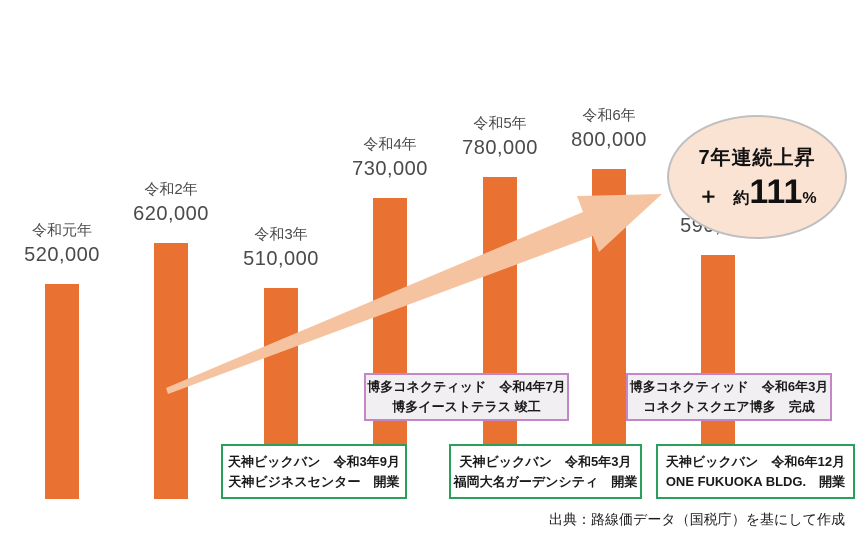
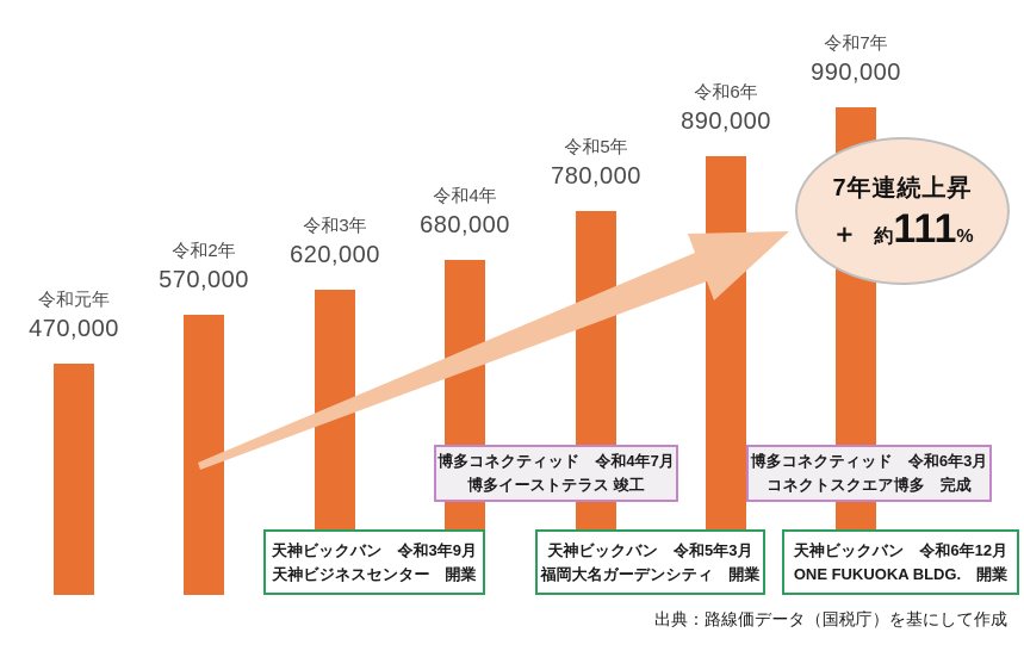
令和元年: 520,000 -> 470,000
令和2年: 620,000 -> 570,000
令和3年: 510,000 -> 620,000
令和4年: 730,000 -> 680,000
令和6年: 800,000 -> 890,000
令和7年: 590,000 -> 990,000
